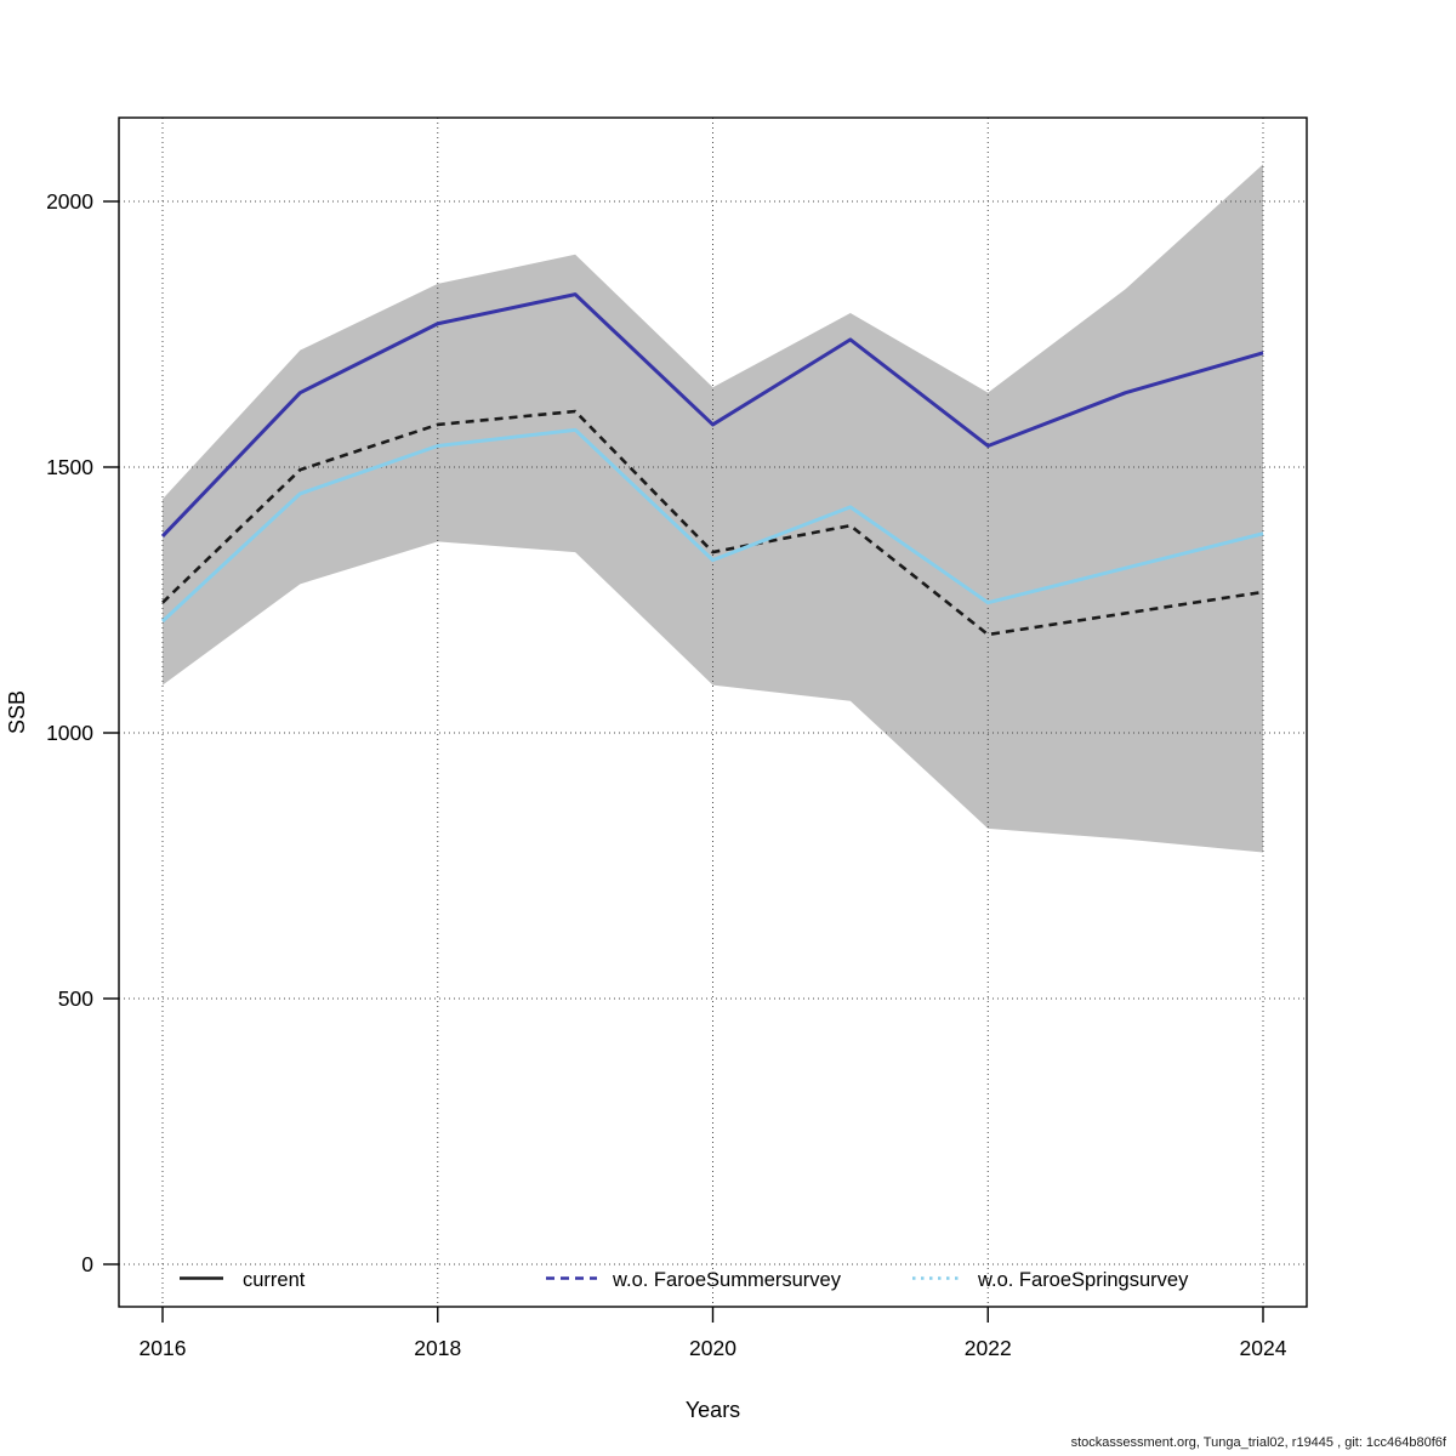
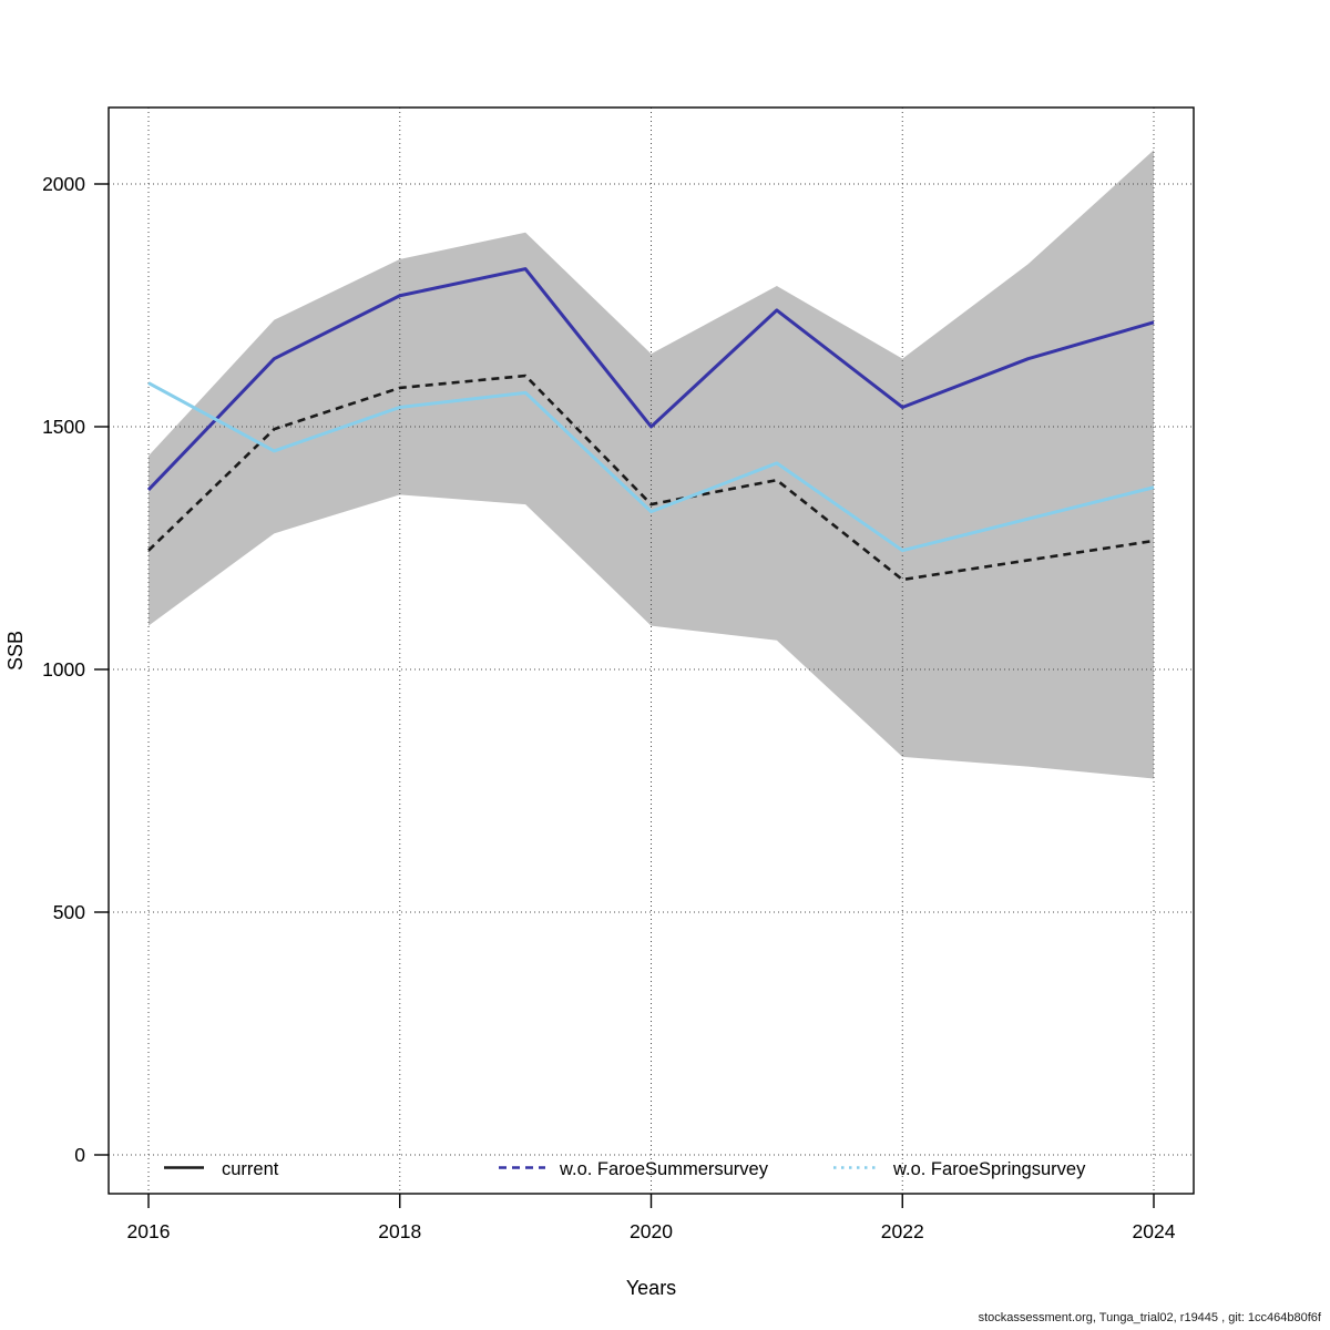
w.o. FaroeSpringsurvey/2016: 1210 -> 1590
w.o. FaroeSummersurvey/2020: 1580 -> 1500
